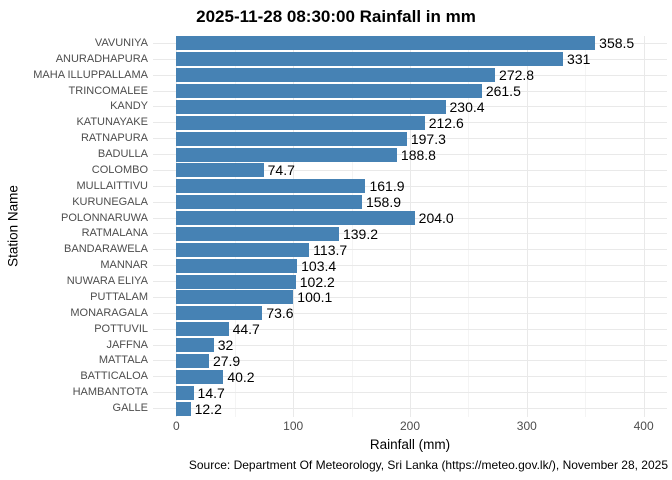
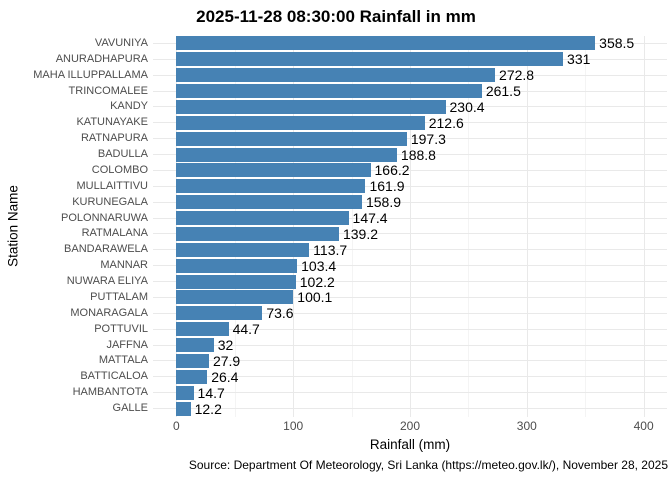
COLOMBO: 74.7 -> 166.2
POLONNARUWA: 204.0 -> 147.4
BATTICALOA: 40.2 -> 26.4
